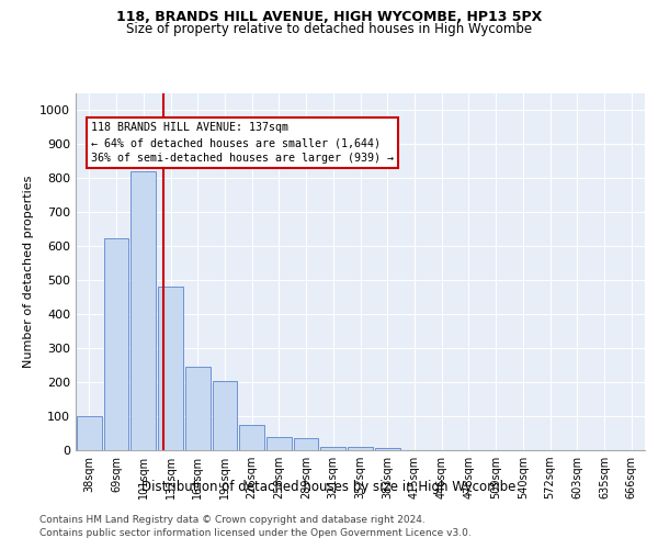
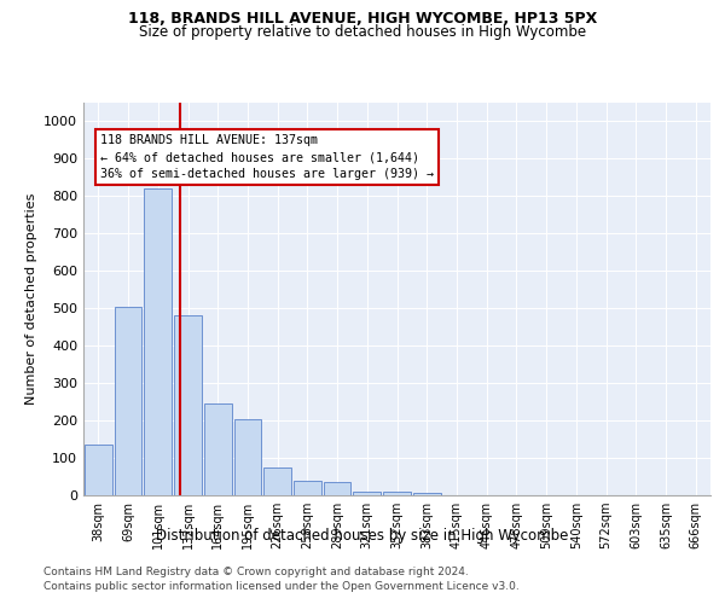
38sqm: 100 -> 135
69sqm: 625 -> 505
